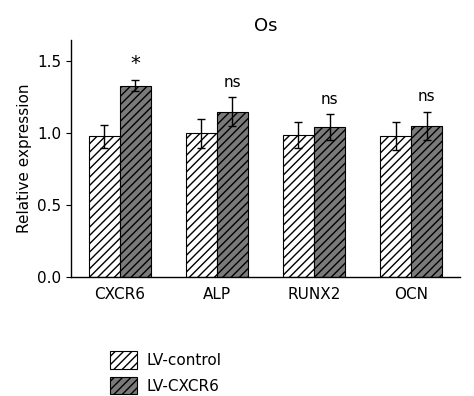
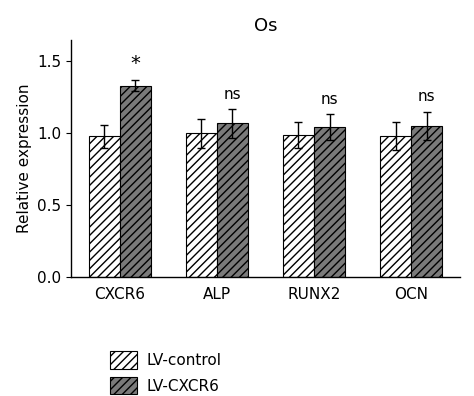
LV-CXCR6/ALP: 1.15 -> 1.07
